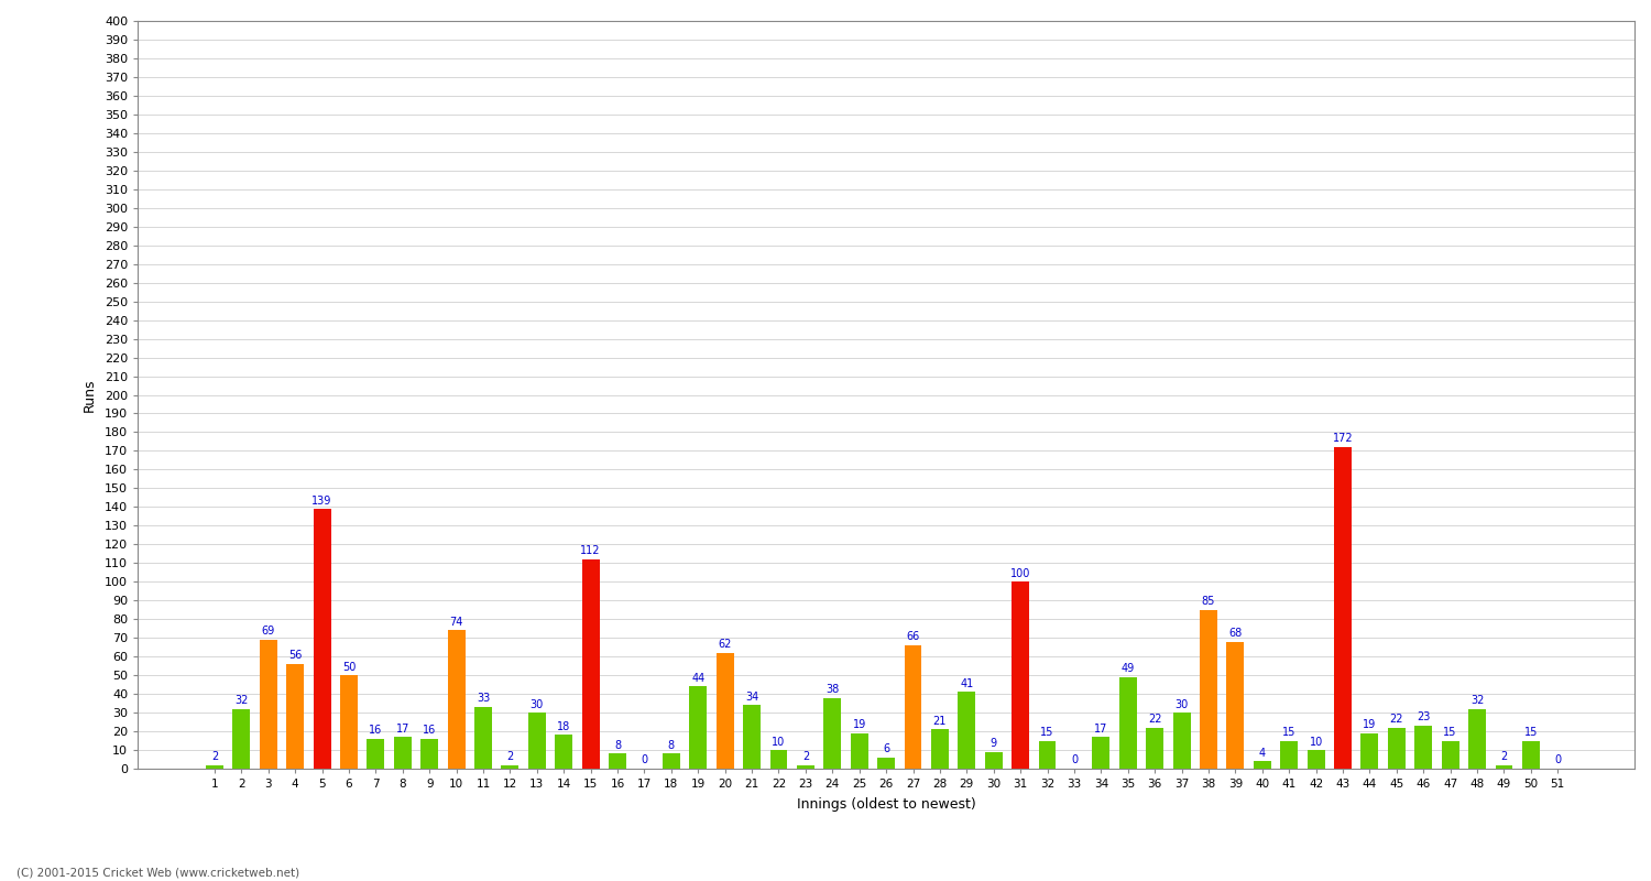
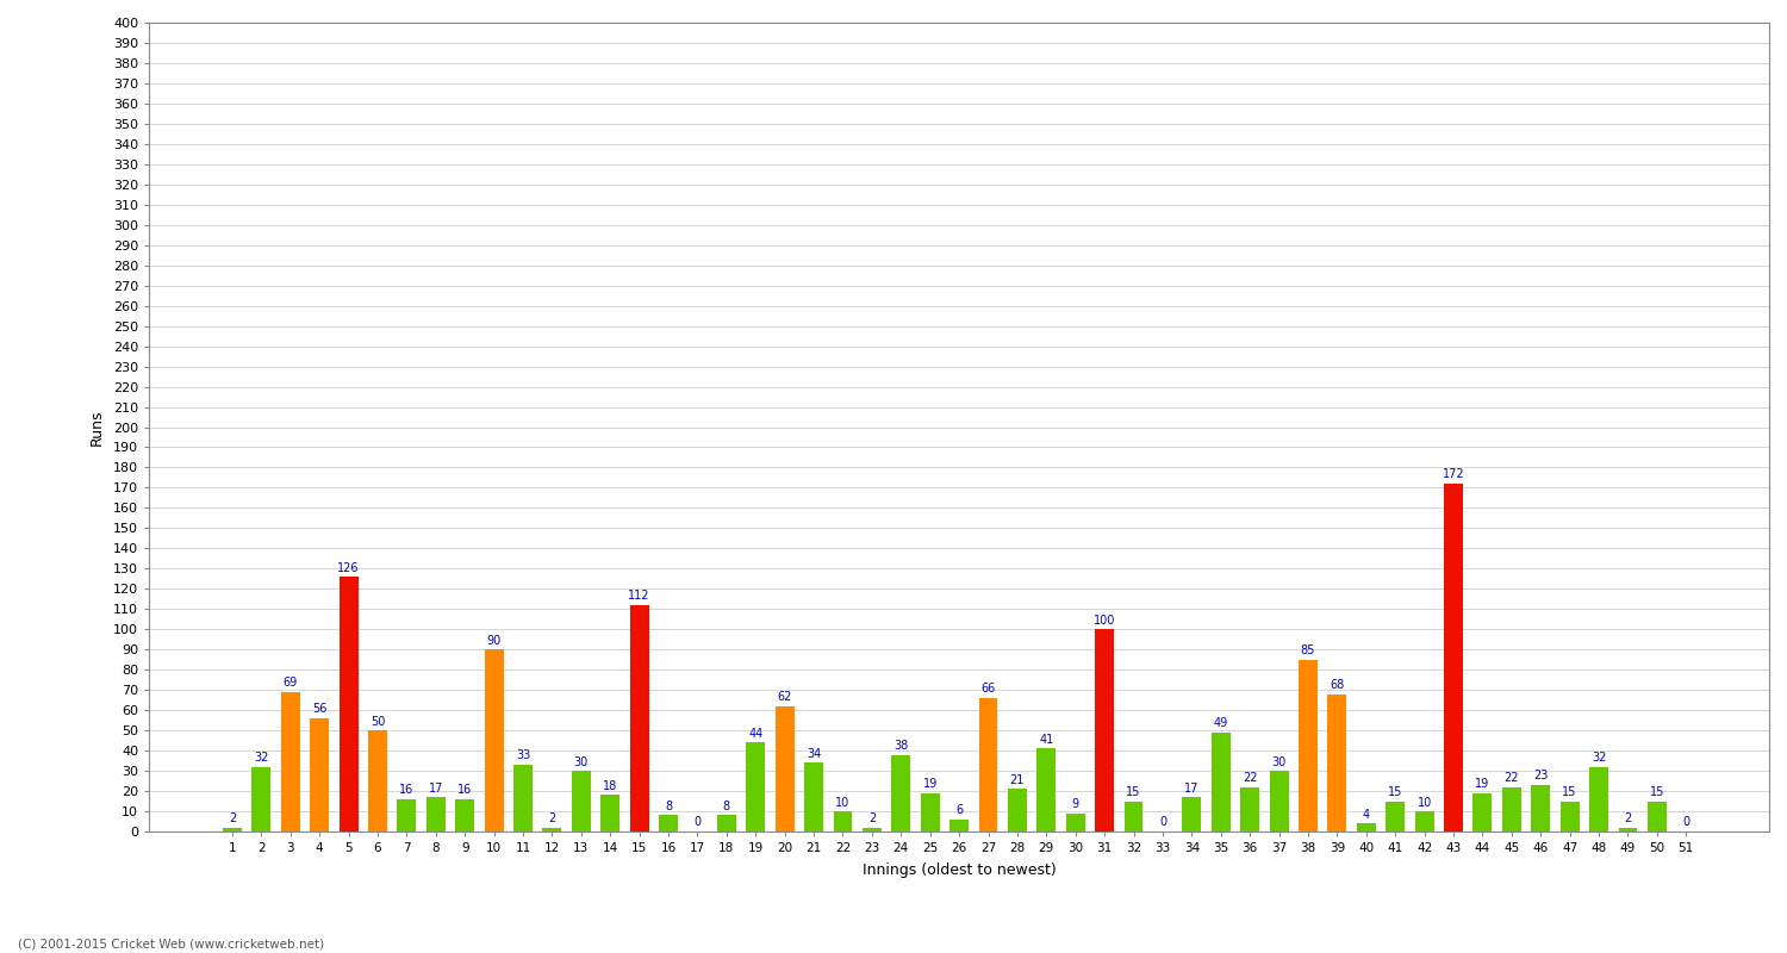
5: 139 -> 126
10: 74 -> 90
